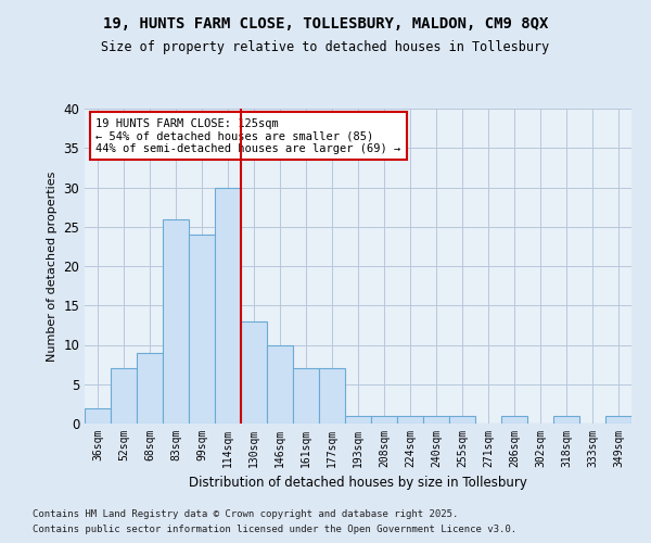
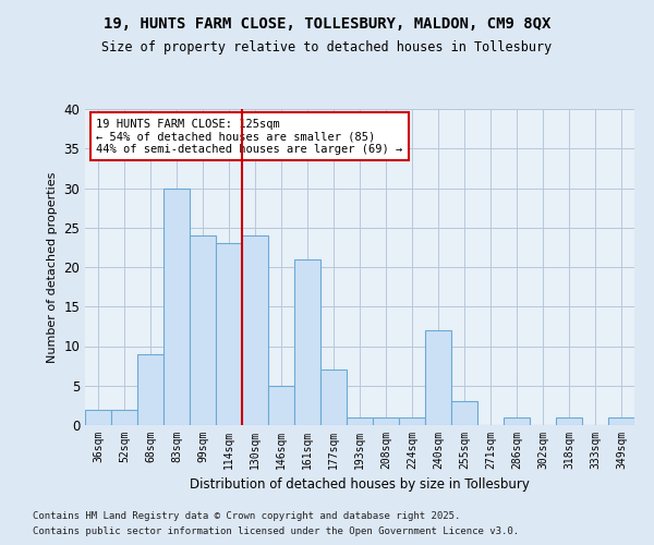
52sqm: 7 -> 2
83sqm: 26 -> 30
114sqm: 30 -> 23
130sqm: 13 -> 24
146sqm: 10 -> 5
161sqm: 7 -> 21
240sqm: 1 -> 12
255sqm: 1 -> 3
